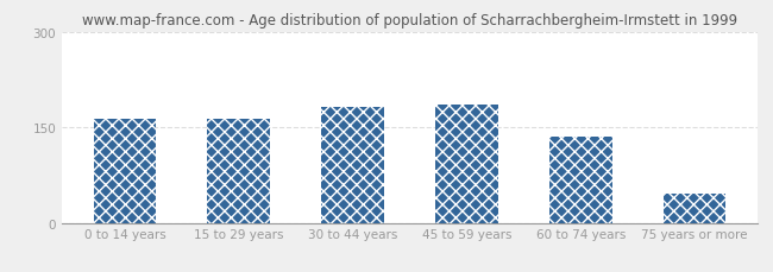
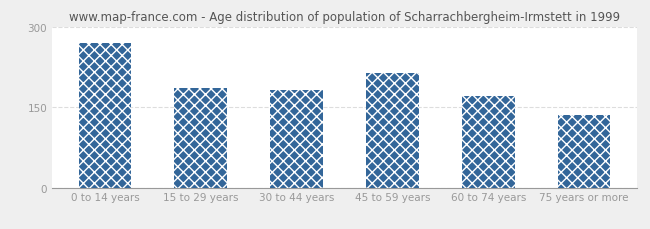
0 to 14 years: 163 -> 270
15 to 29 years: 164 -> 186
45 to 59 years: 185 -> 214
60 to 74 years: 135 -> 170
75 years or more: 45 -> 136
